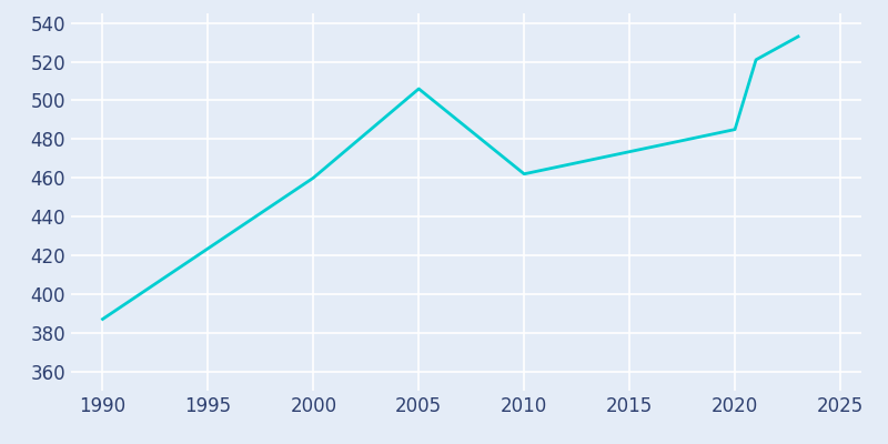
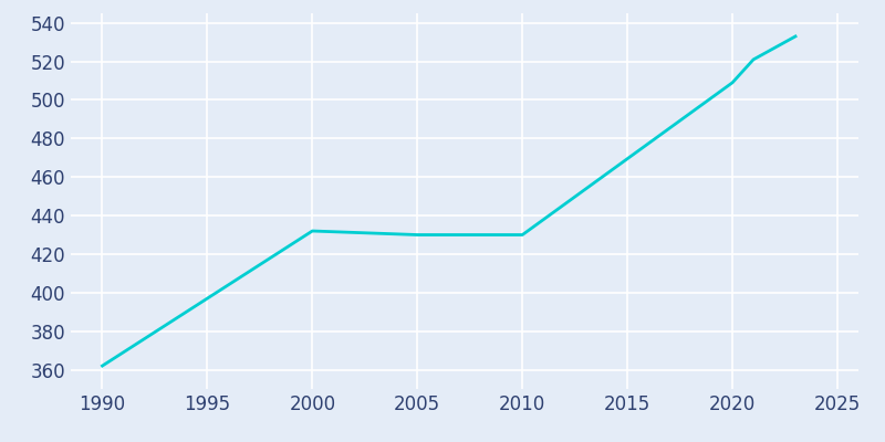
1990: 387 -> 362
2000: 460 -> 432
2005: 506 -> 430
2010: 462 -> 430
2020: 485 -> 509
